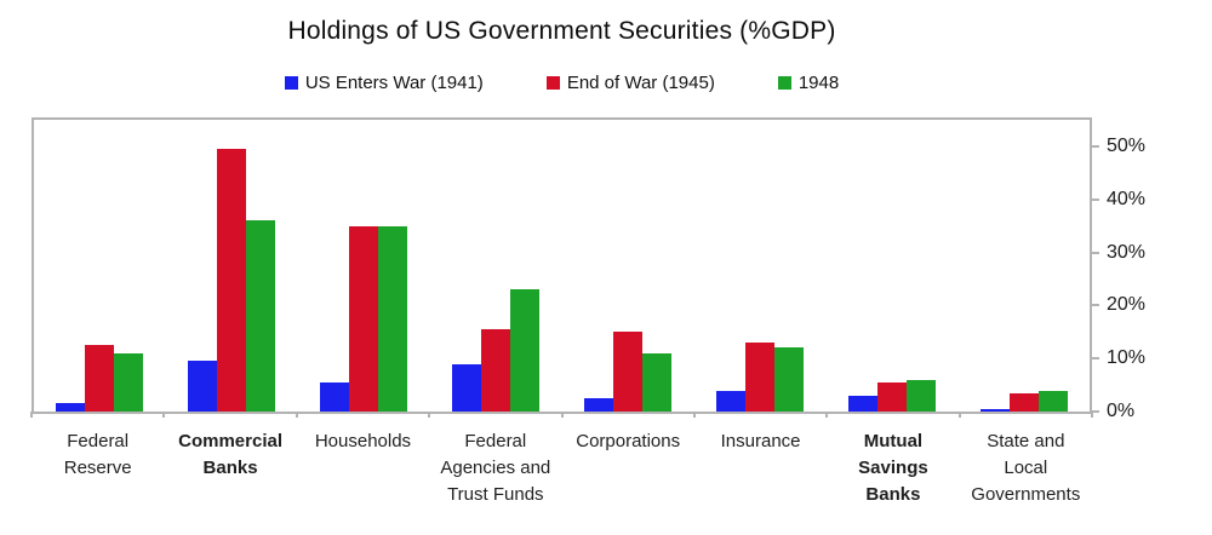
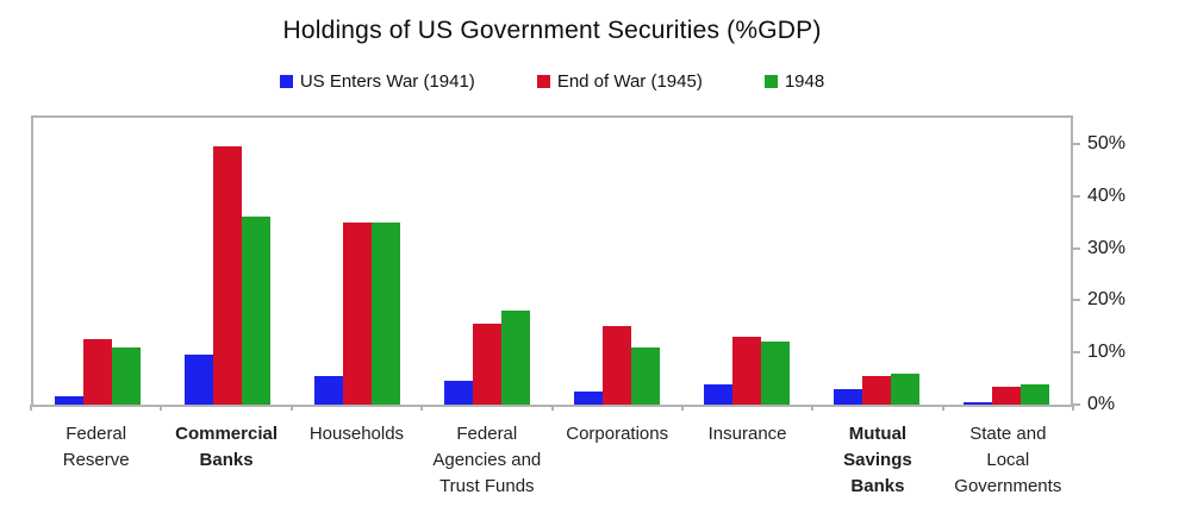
US Enters War (1941)/Federal Agencies and Trust Funds: 9% -> 4%
1948/Federal Agencies and Trust Funds: 23% -> 18%
